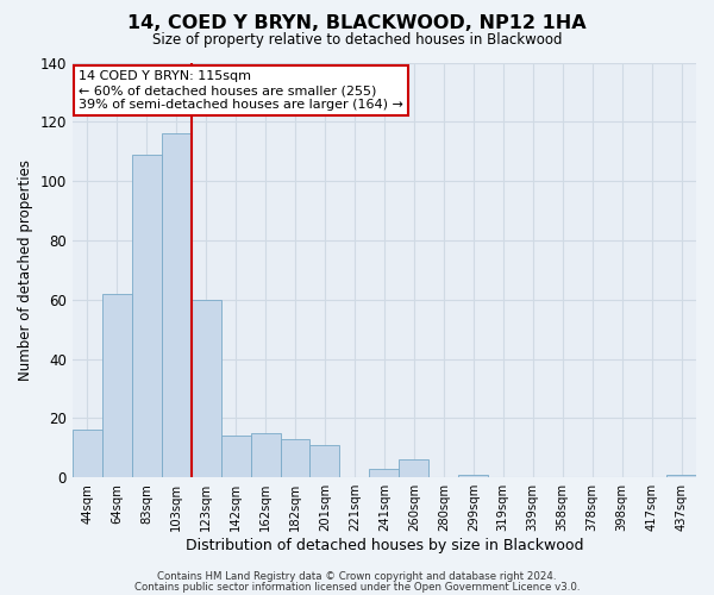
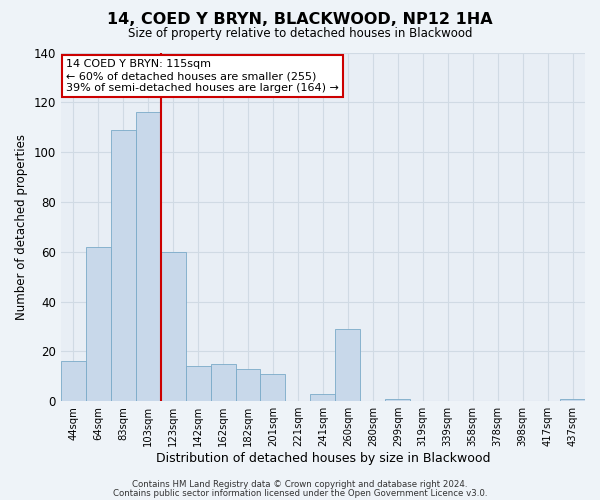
260sqm: 6 -> 29
